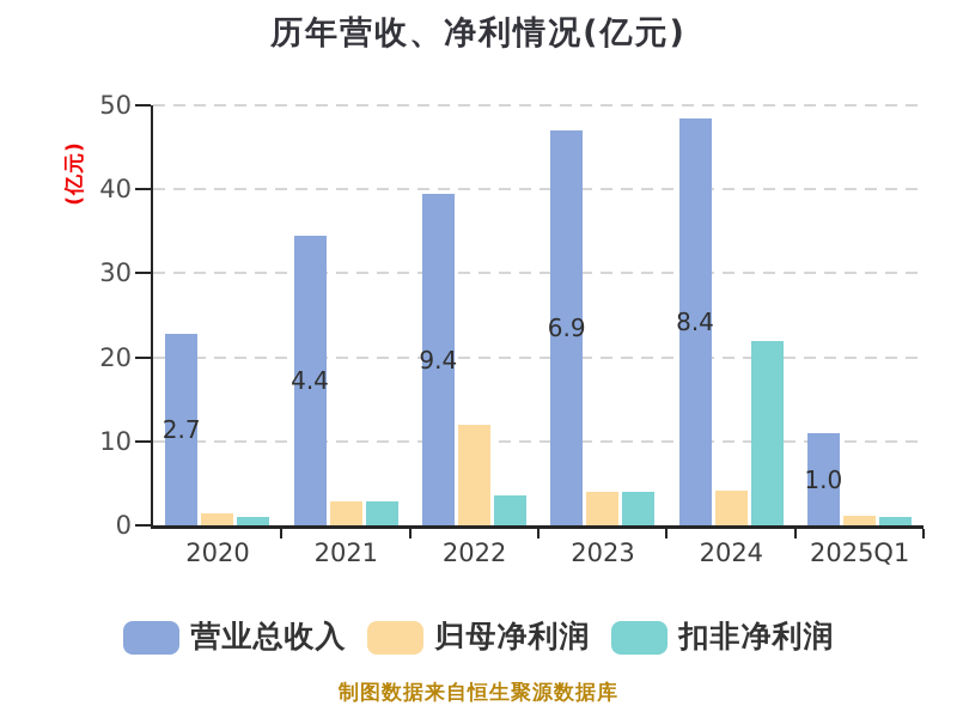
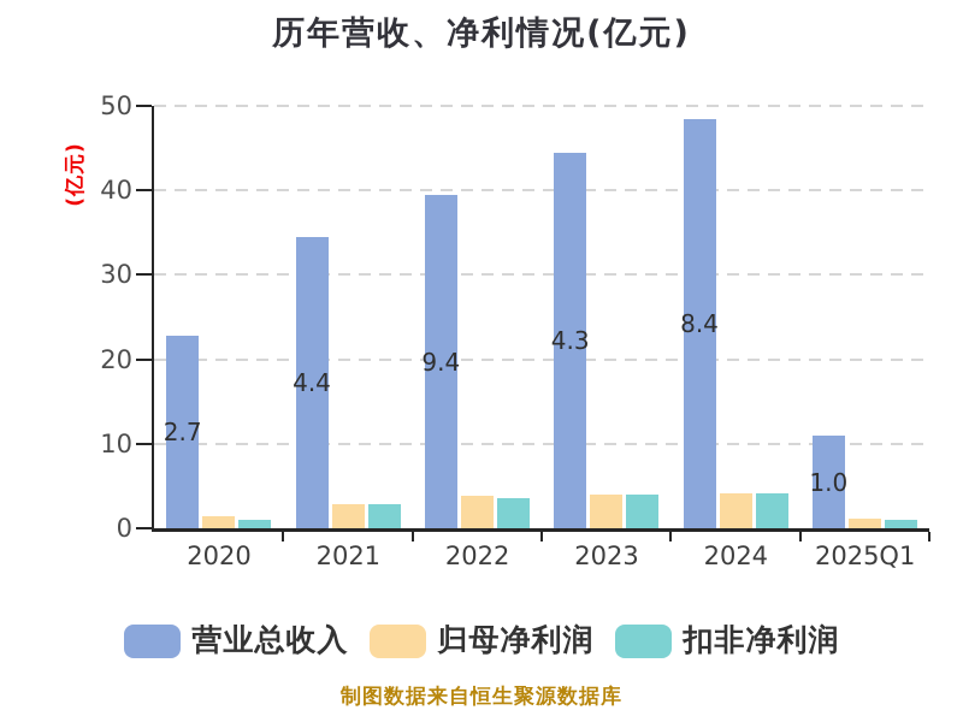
归母净利润/2022: 12 -> 4
营业总收入/2023: 46.99 -> 44.38
扣非净利润/2024: 22 -> 4
